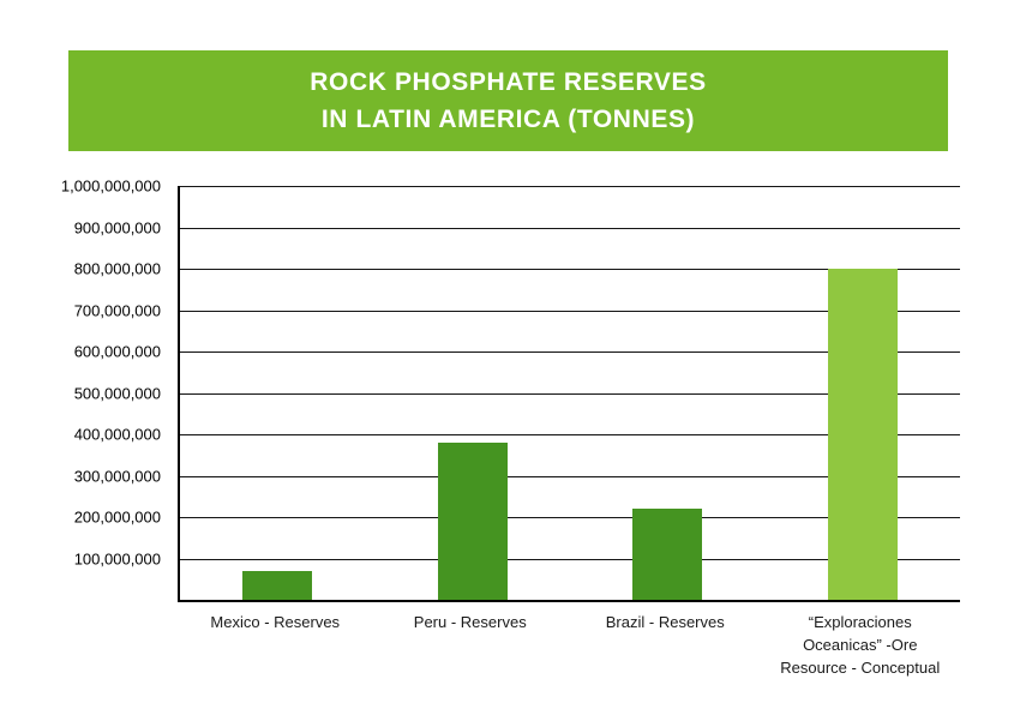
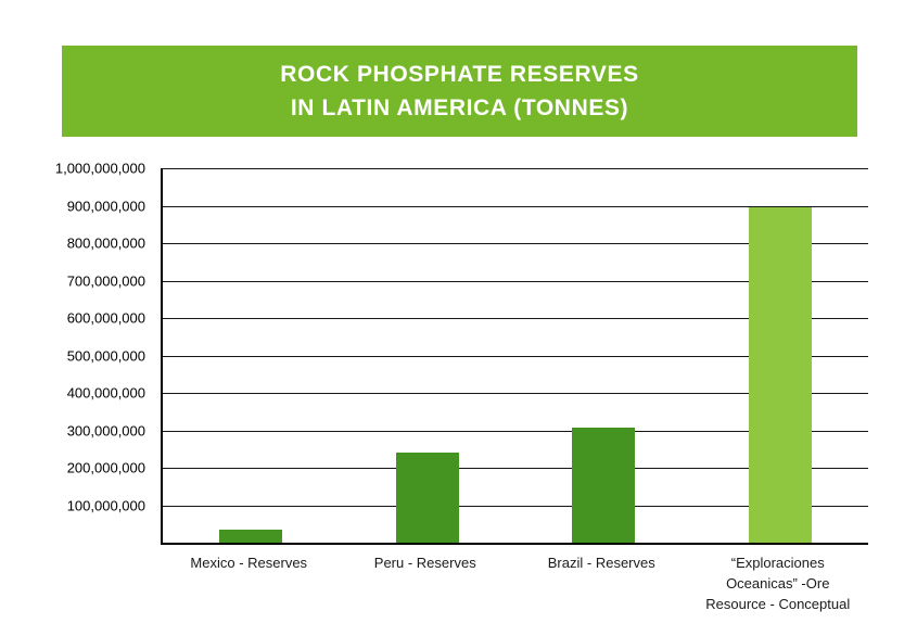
Mexico - Reserves: 70000000 -> 40000000
Peru - Reserves: 380000000 -> 240000000
Brazil - Reserves: 220000000 -> 310000000
“Exploraciones Oceanicas” -Ore Resource - Conceptual: 800000000 -> 900000000
